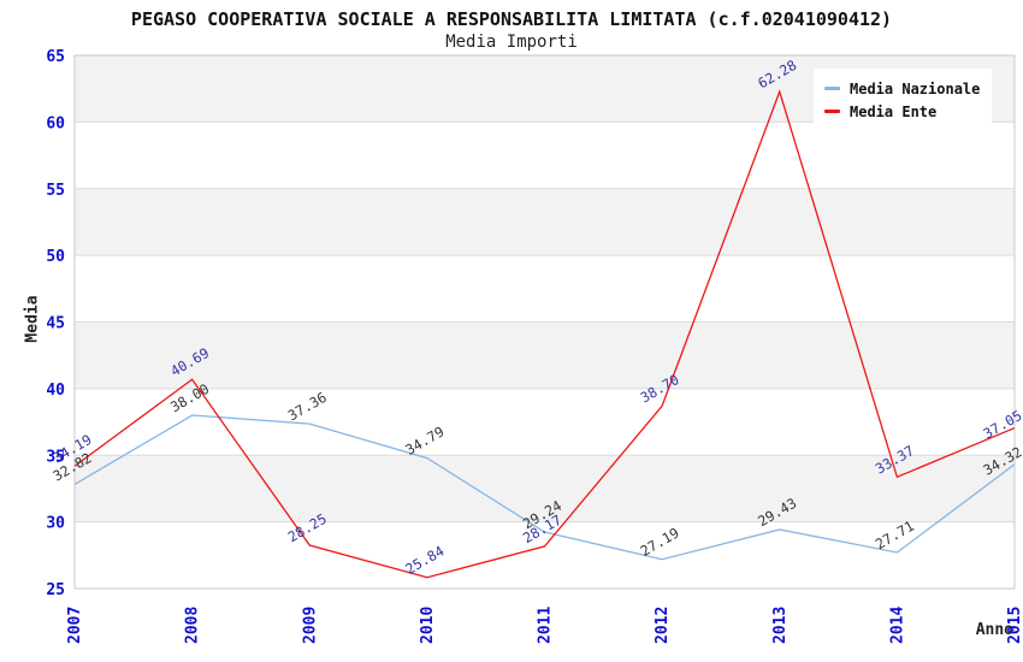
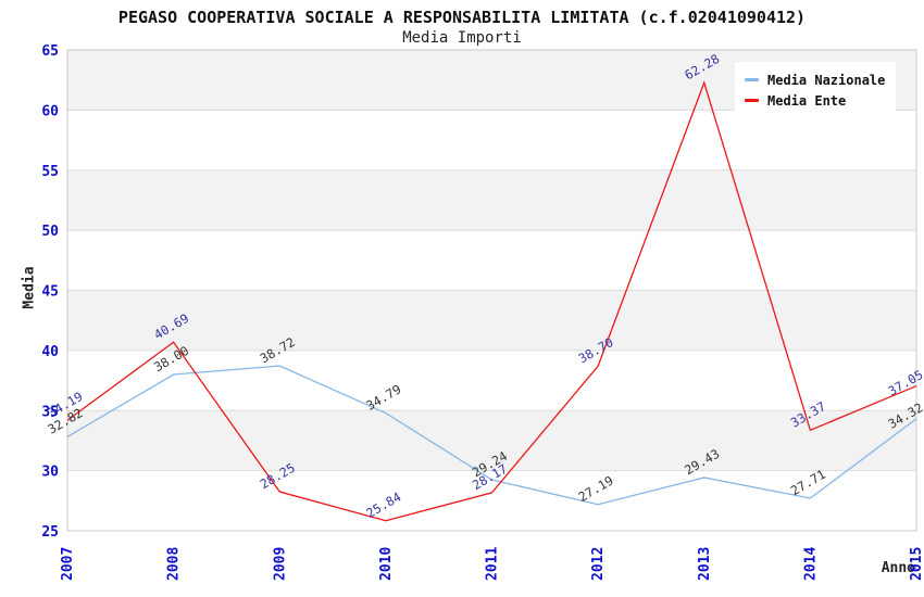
Media Nazionale/2009: 37.36 -> 38.72
